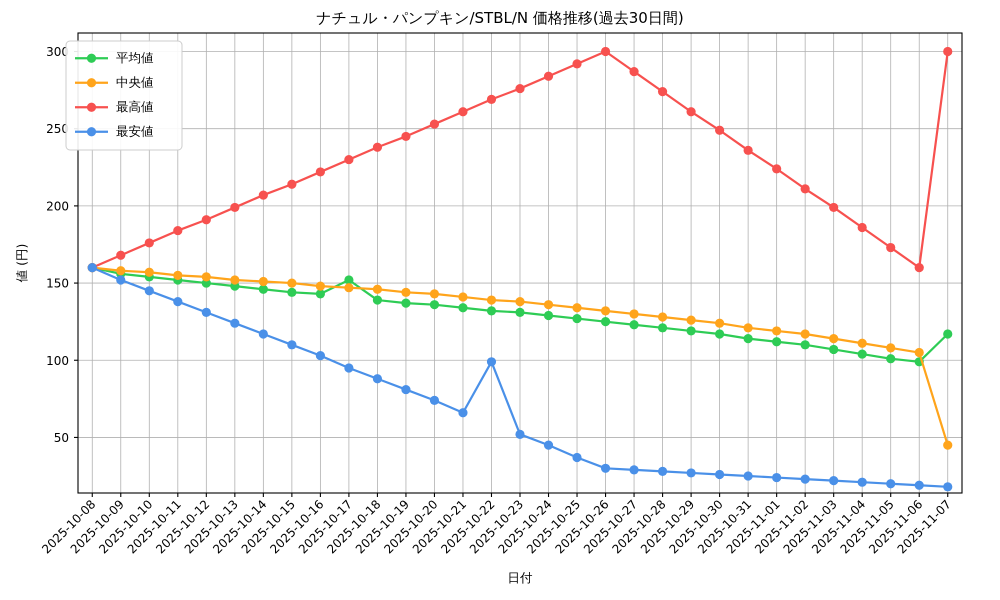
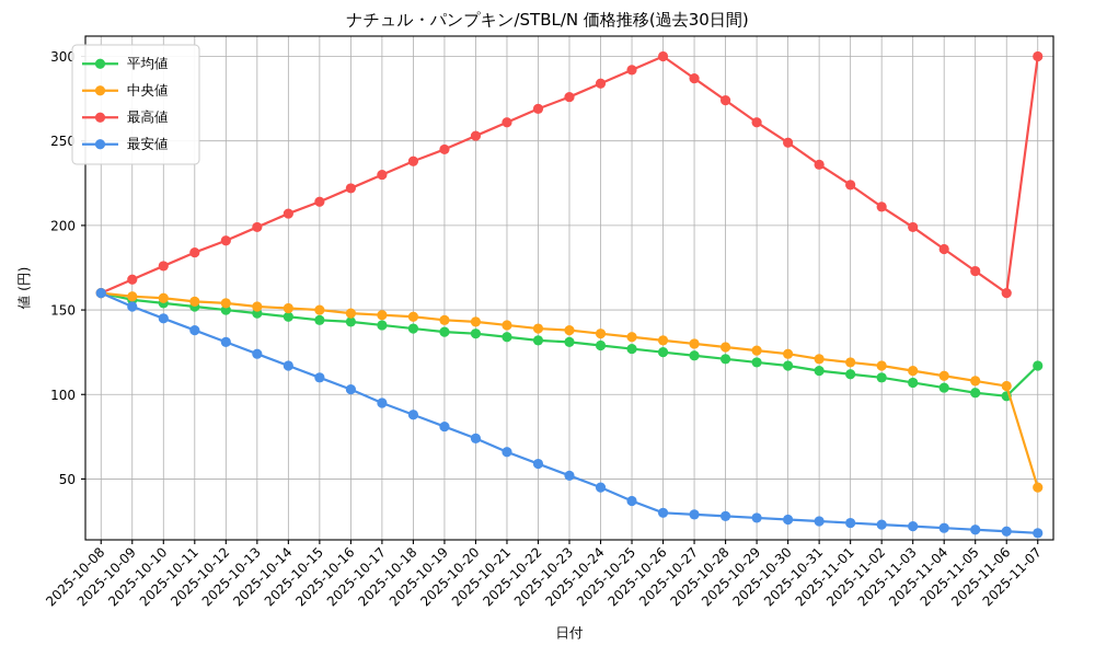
平均値/2025-10-17: 152 -> 141
最安値/2025-10-22: 99 -> 59
